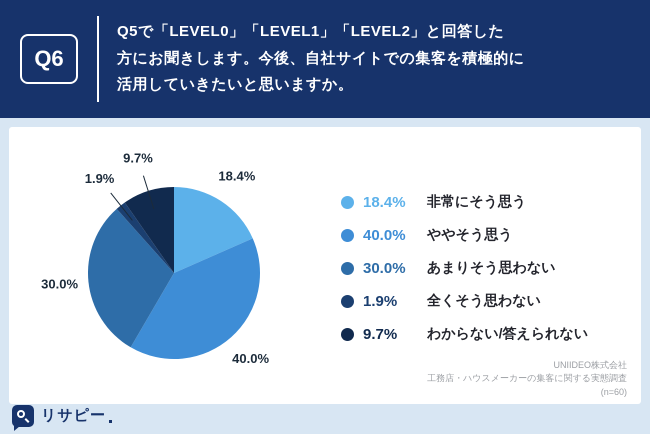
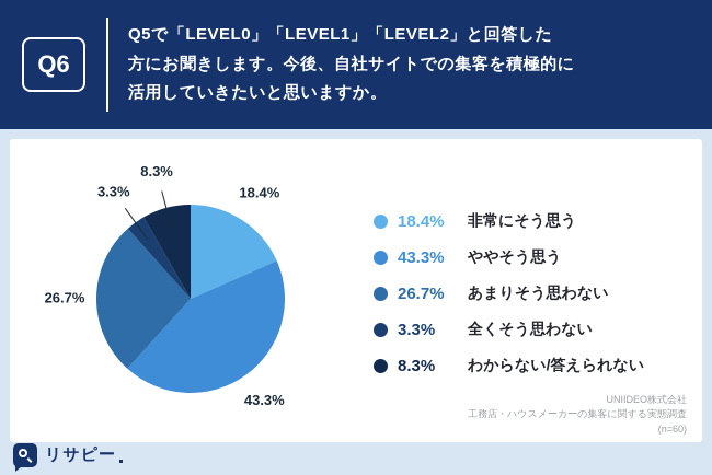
ややそう思う: 40.0% -> 43.3%
あまりそう思わない: 30.0% -> 26.7%
全くそう思わない: 1.9% -> 3.3%
わからない/答えられない: 9.7% -> 8.3%
